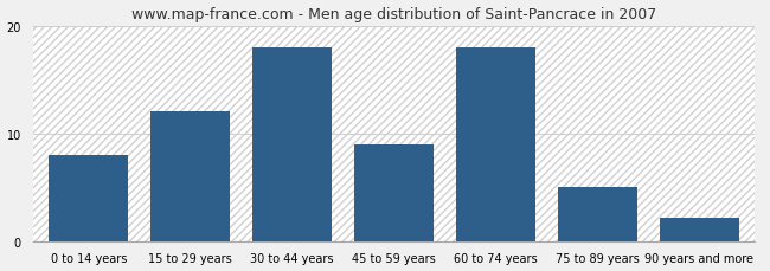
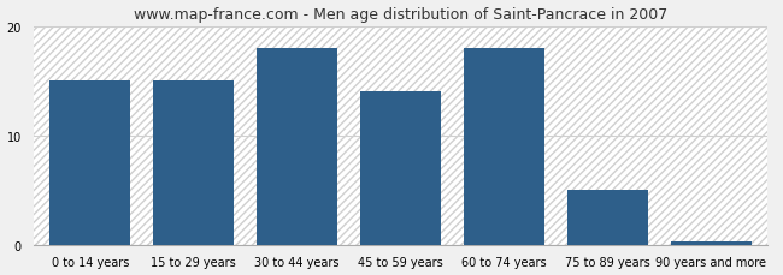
0 to 14 years: 8.0 -> 15.0
15 to 29 years: 12.0 -> 15.0
45 to 59 years: 9.0 -> 14.0
90 years and more: 2.2 -> 0.3
